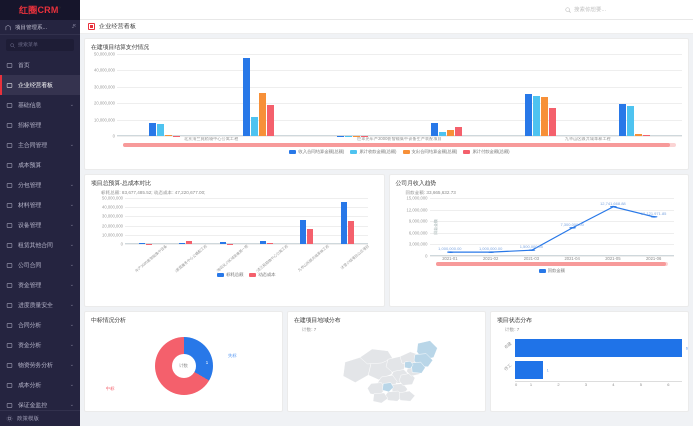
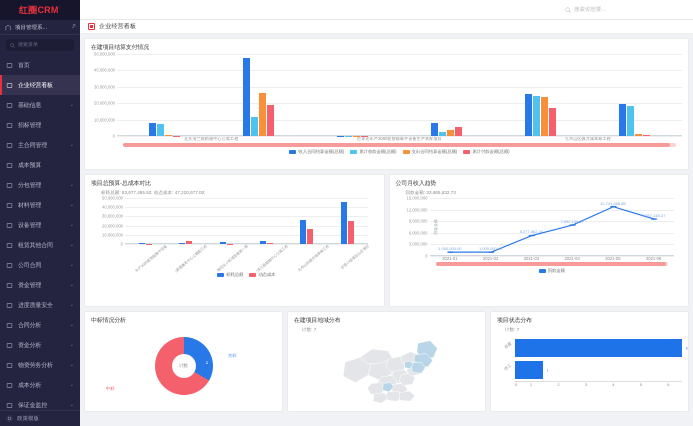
公司月收入趋势/2021-03: 1,500,000.00 -> 5,277,962.44
公司月收入趋势/2021-04: 7,300,000.00 -> 7,992,139.27
公司月收入趋势/2021-06: 10,121,971.85 -> 9,557,148.37
